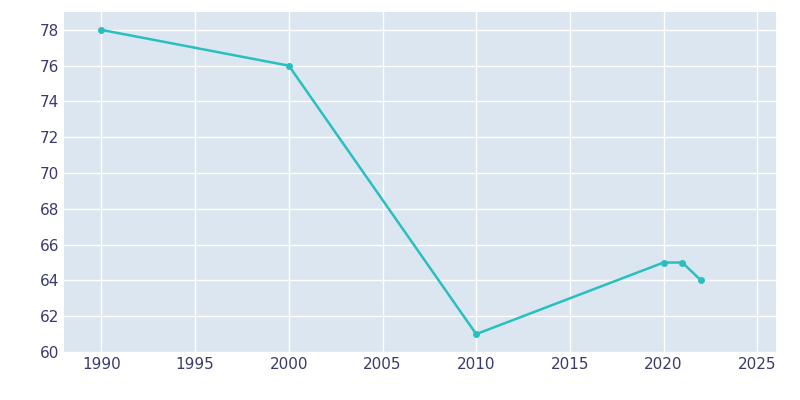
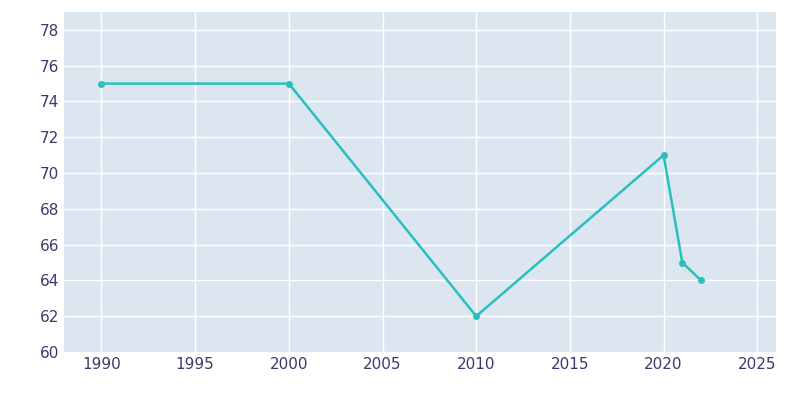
1990: 78 -> 75
2000: 76 -> 75
2010: 61 -> 62
2020: 65 -> 71
